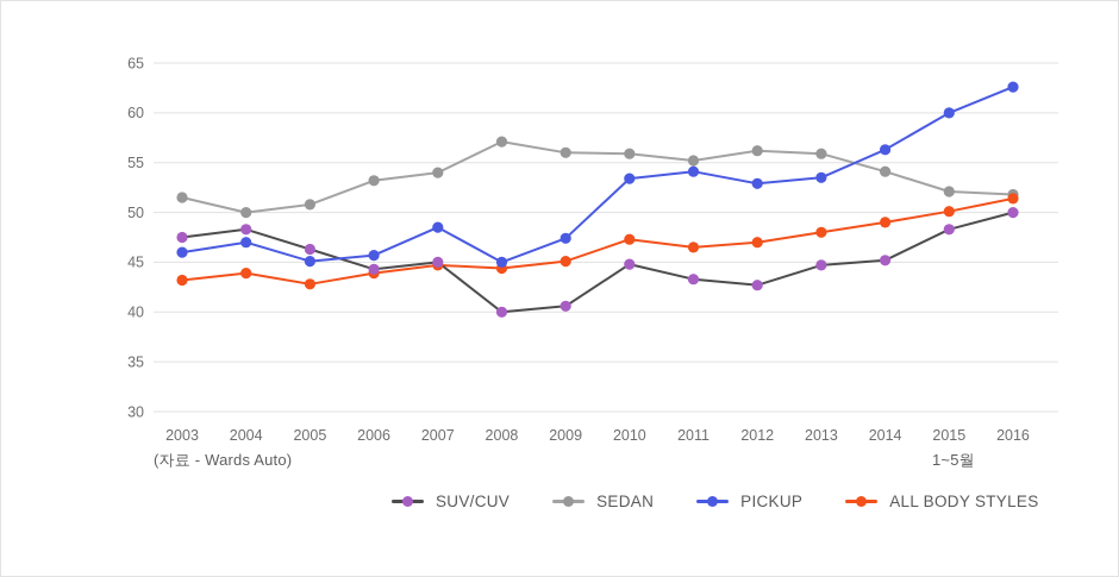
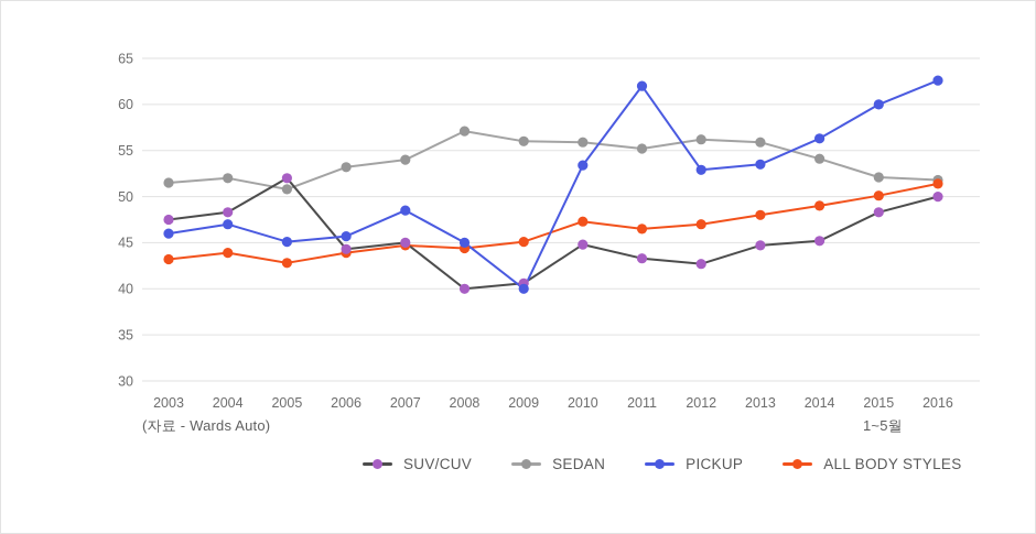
SEDAN/2004: 50 -> 52
SUV/CUV/2005: 46 -> 52
PICKUP/2009: 47 -> 40
PICKUP/2011: 54 -> 62
